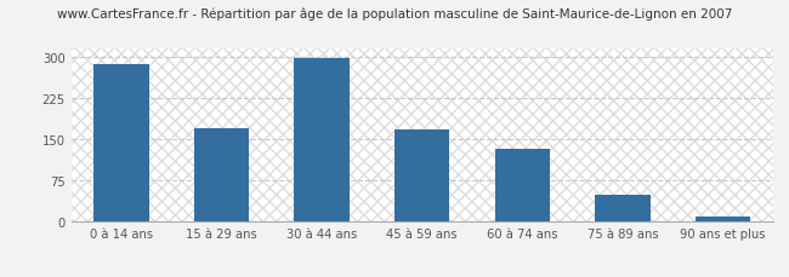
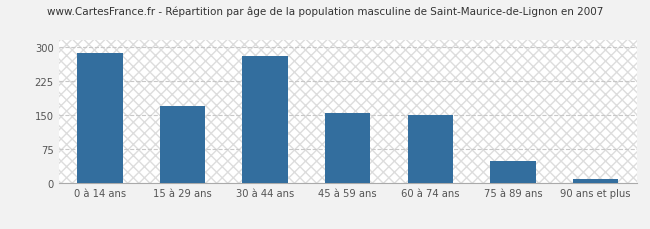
30 à 44 ans: 298 -> 280
45 à 59 ans: 168 -> 155
60 à 74 ans: 133 -> 150
